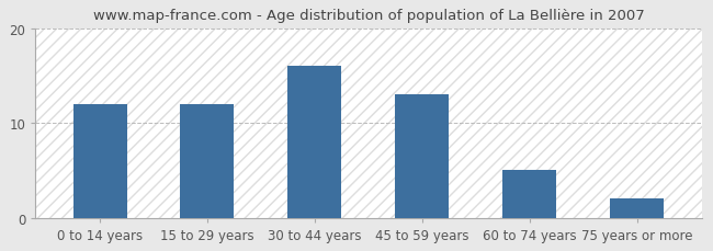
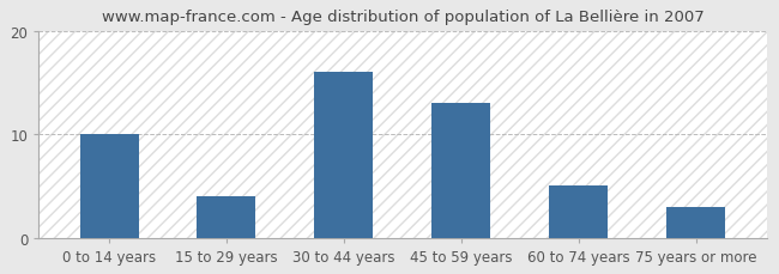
0 to 14 years: 12 -> 10
15 to 29 years: 12 -> 4
75 years or more: 2 -> 3
